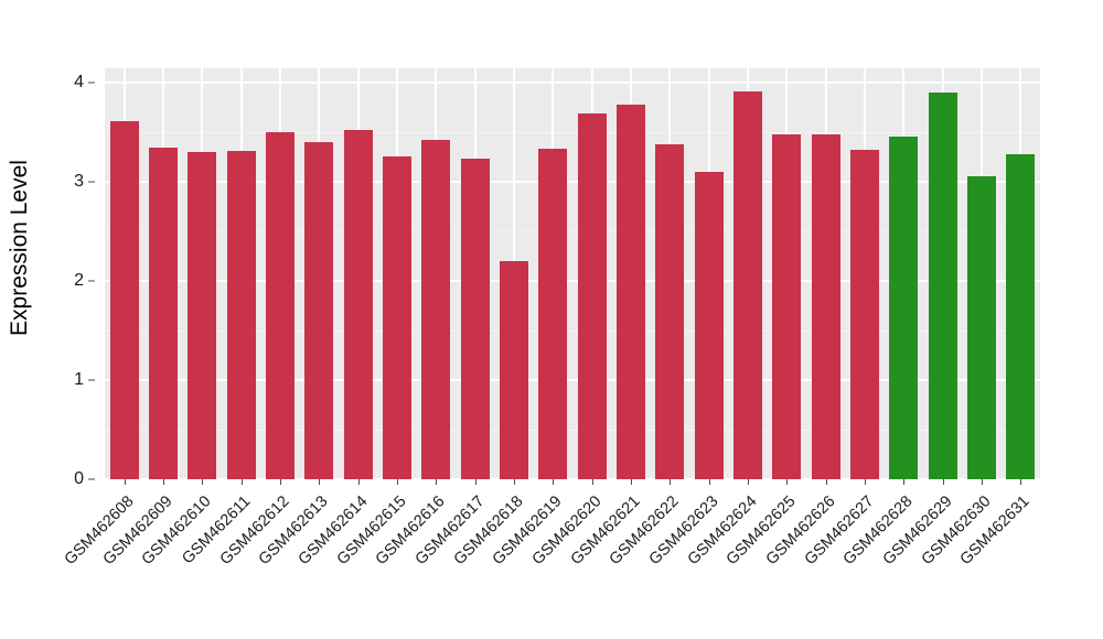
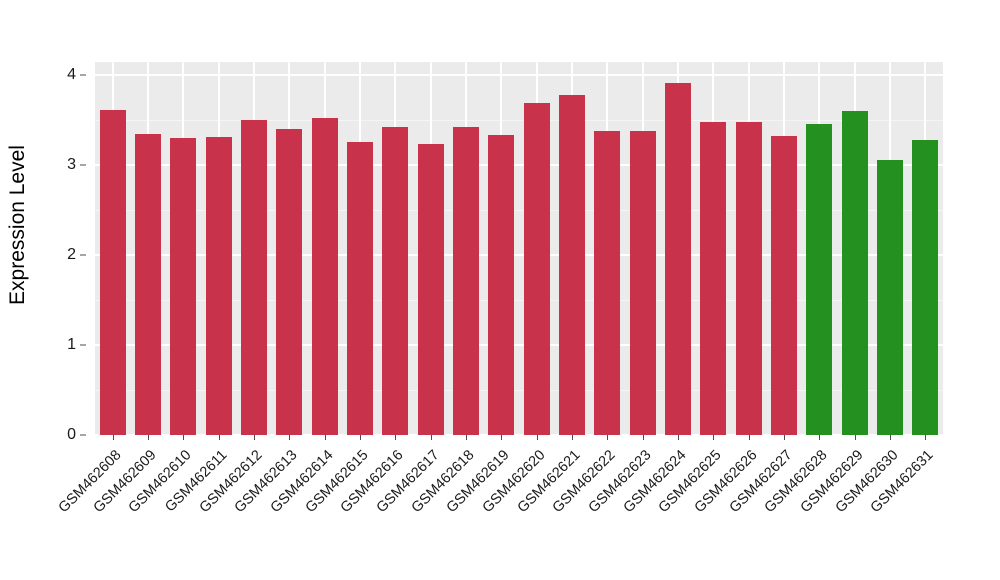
GSM462618: 2.2 -> 3.4
GSM462623: 3.1 -> 3.4
GSM462629: 3.9 -> 3.6
